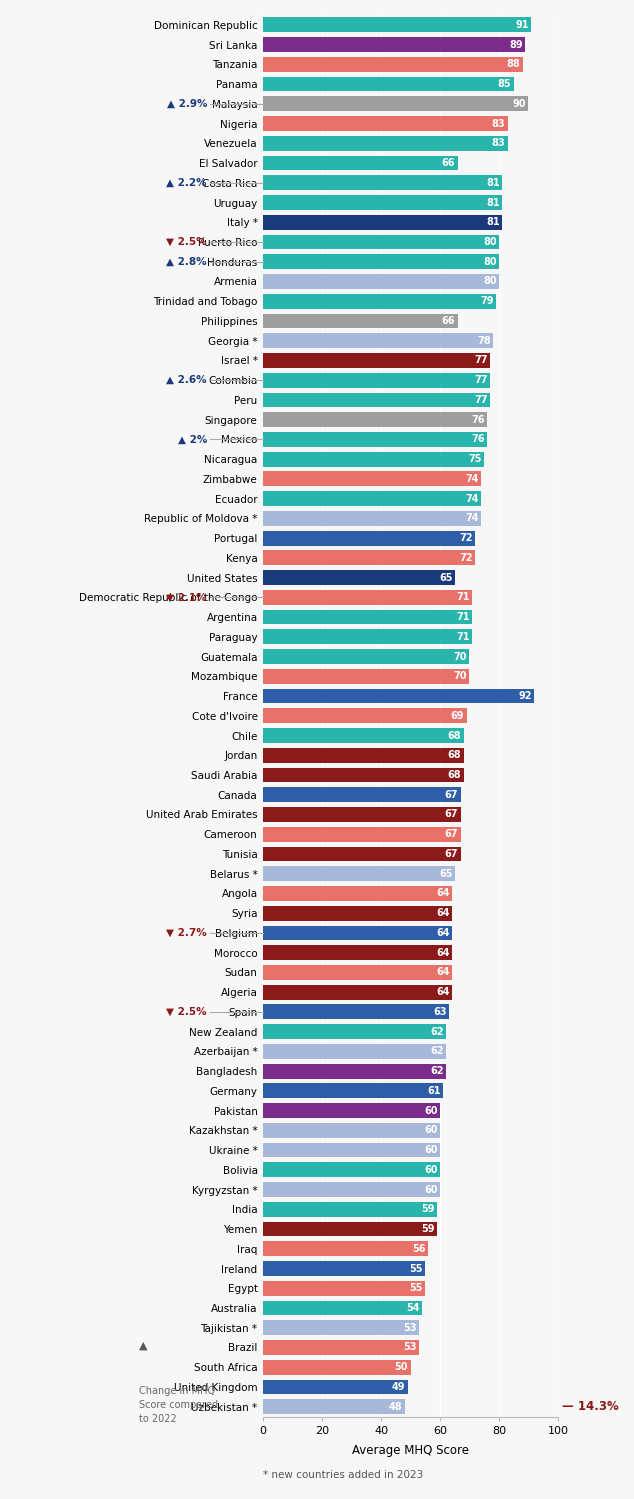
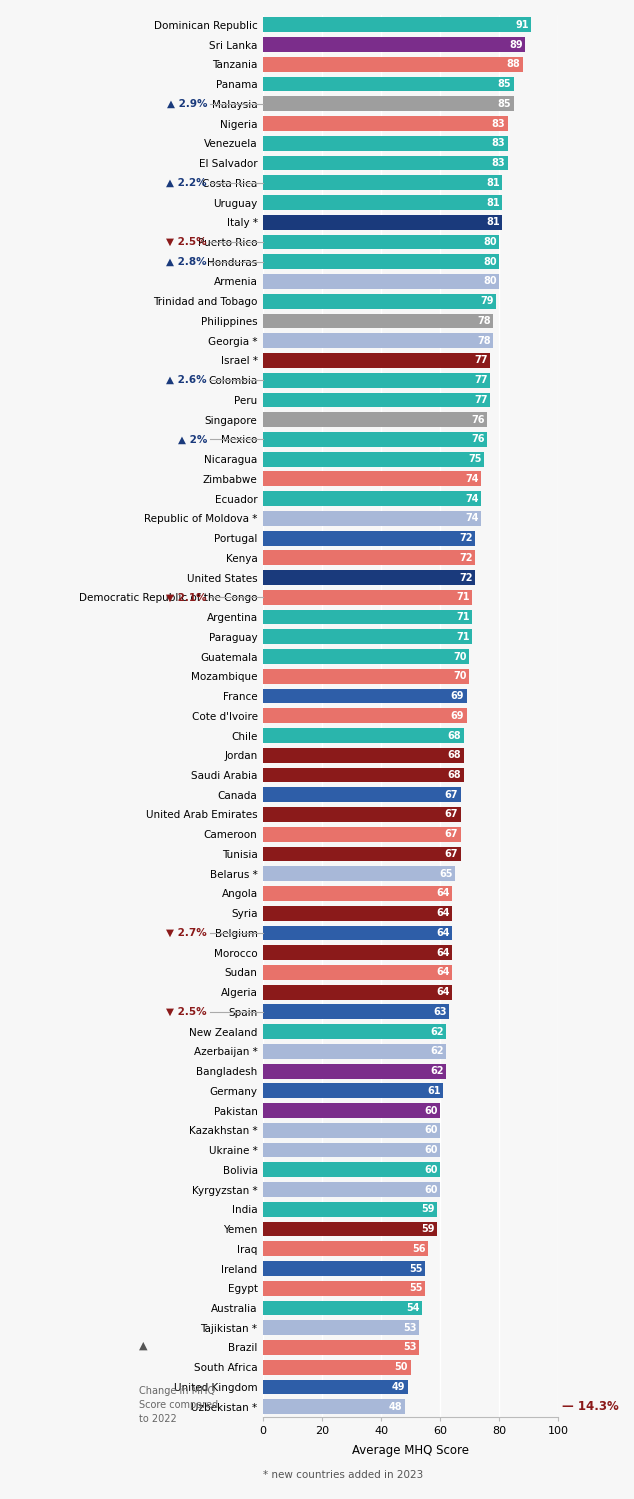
Malaysia: 90 -> 85
El Salvador: 66 -> 83
Philippines: 66 -> 78
United States: 65 -> 72
France: 92 -> 69
